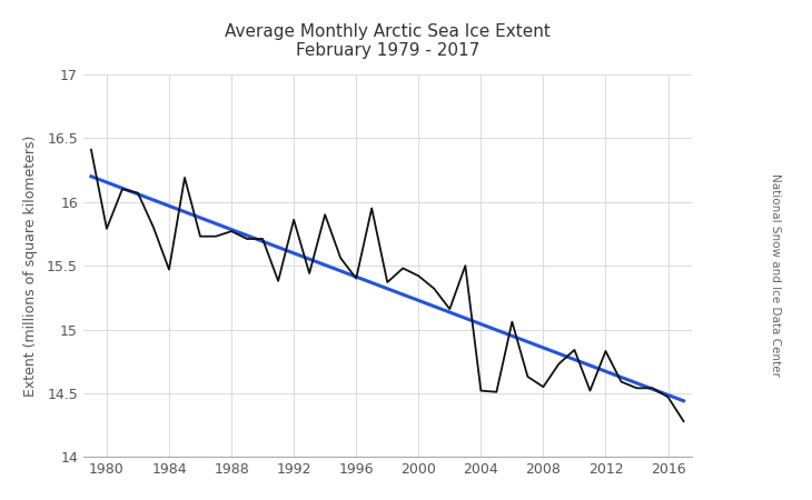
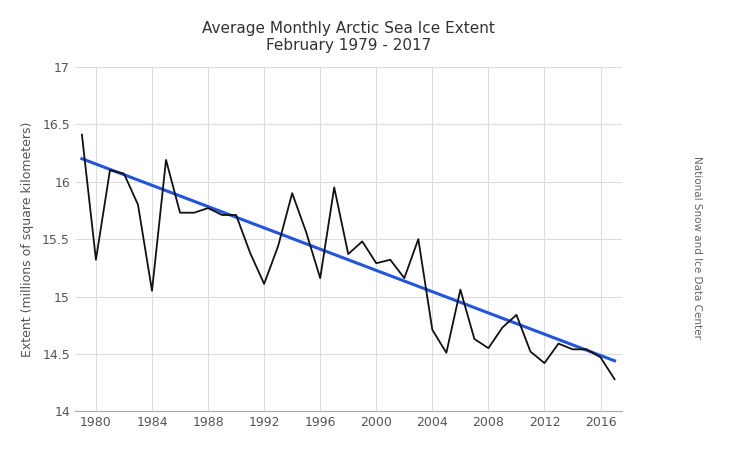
1980: 15.79 -> 15.32
1984: 15.47 -> 15.05
1992: 15.86 -> 15.11
1996: 15.40 -> 15.16
2000: 15.42 -> 15.29
2004: 14.52 -> 14.71
2012: 14.83 -> 14.42
